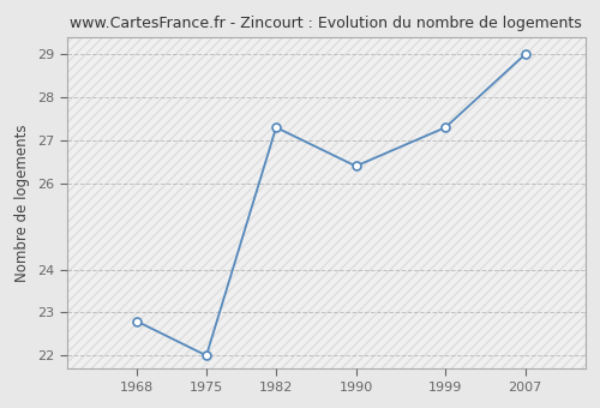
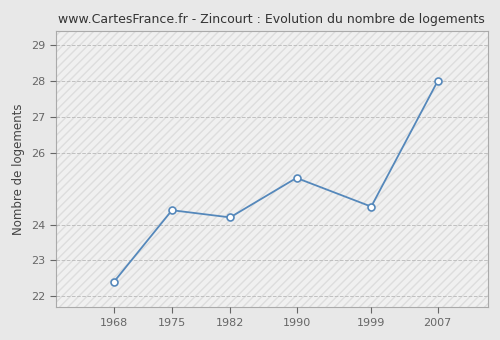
1968: 22.8 -> 22.4
1975: 22.0 -> 24.4
1982: 27.3 -> 24.2
1990: 26.4 -> 25.3
1999: 27.3 -> 24.5
2007: 29.0 -> 28.0
